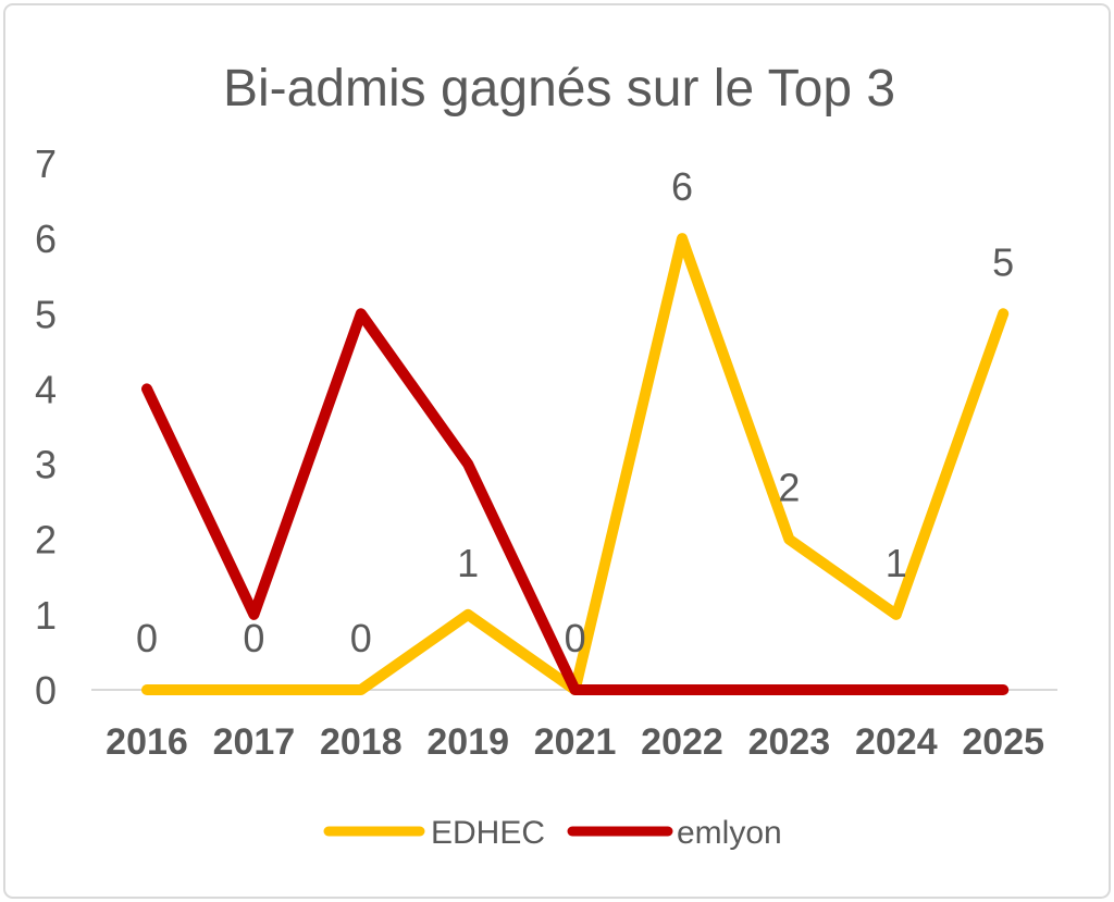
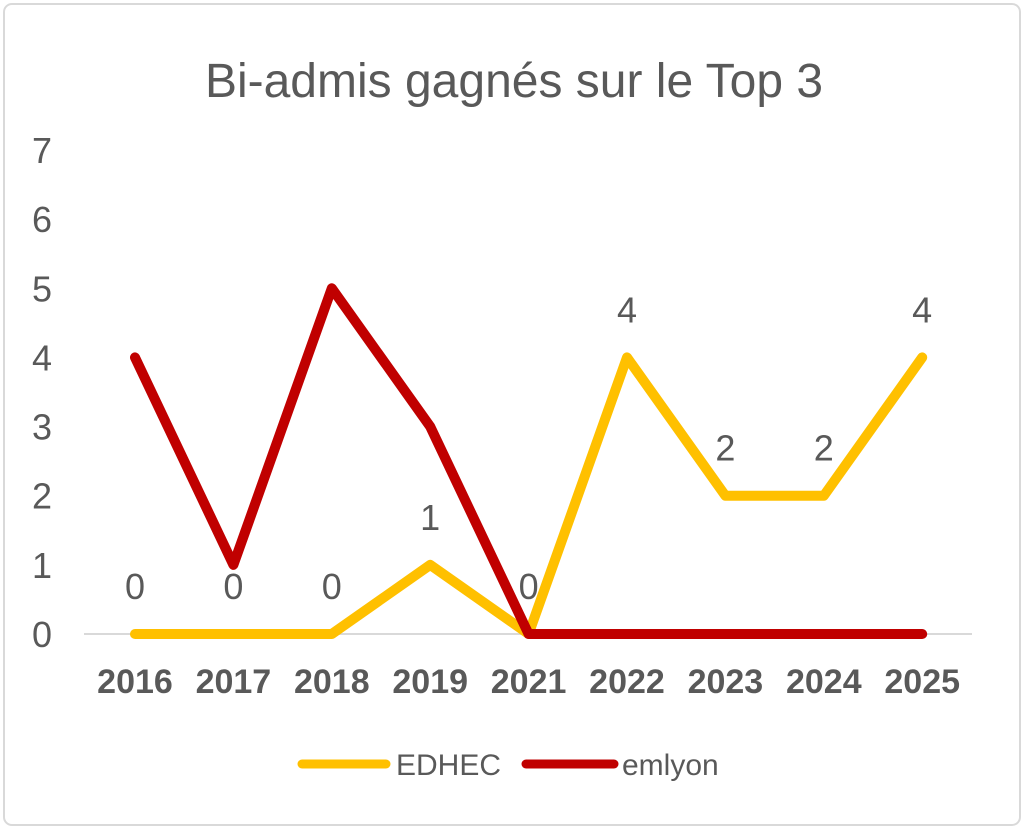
EDHEC/2022: 6 -> 4
EDHEC/2024: 1 -> 2
EDHEC/2025: 5 -> 4
